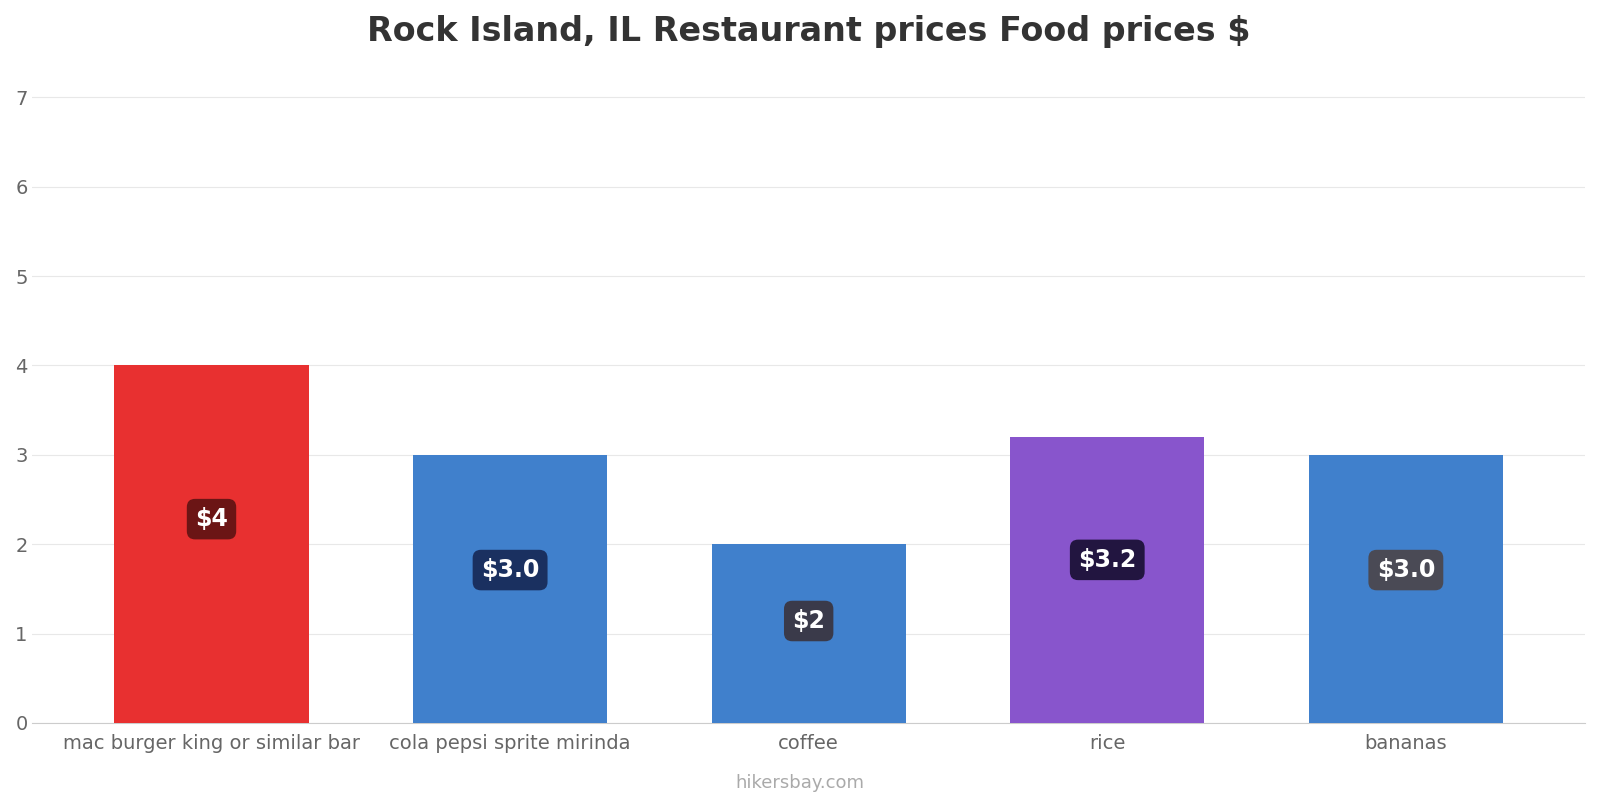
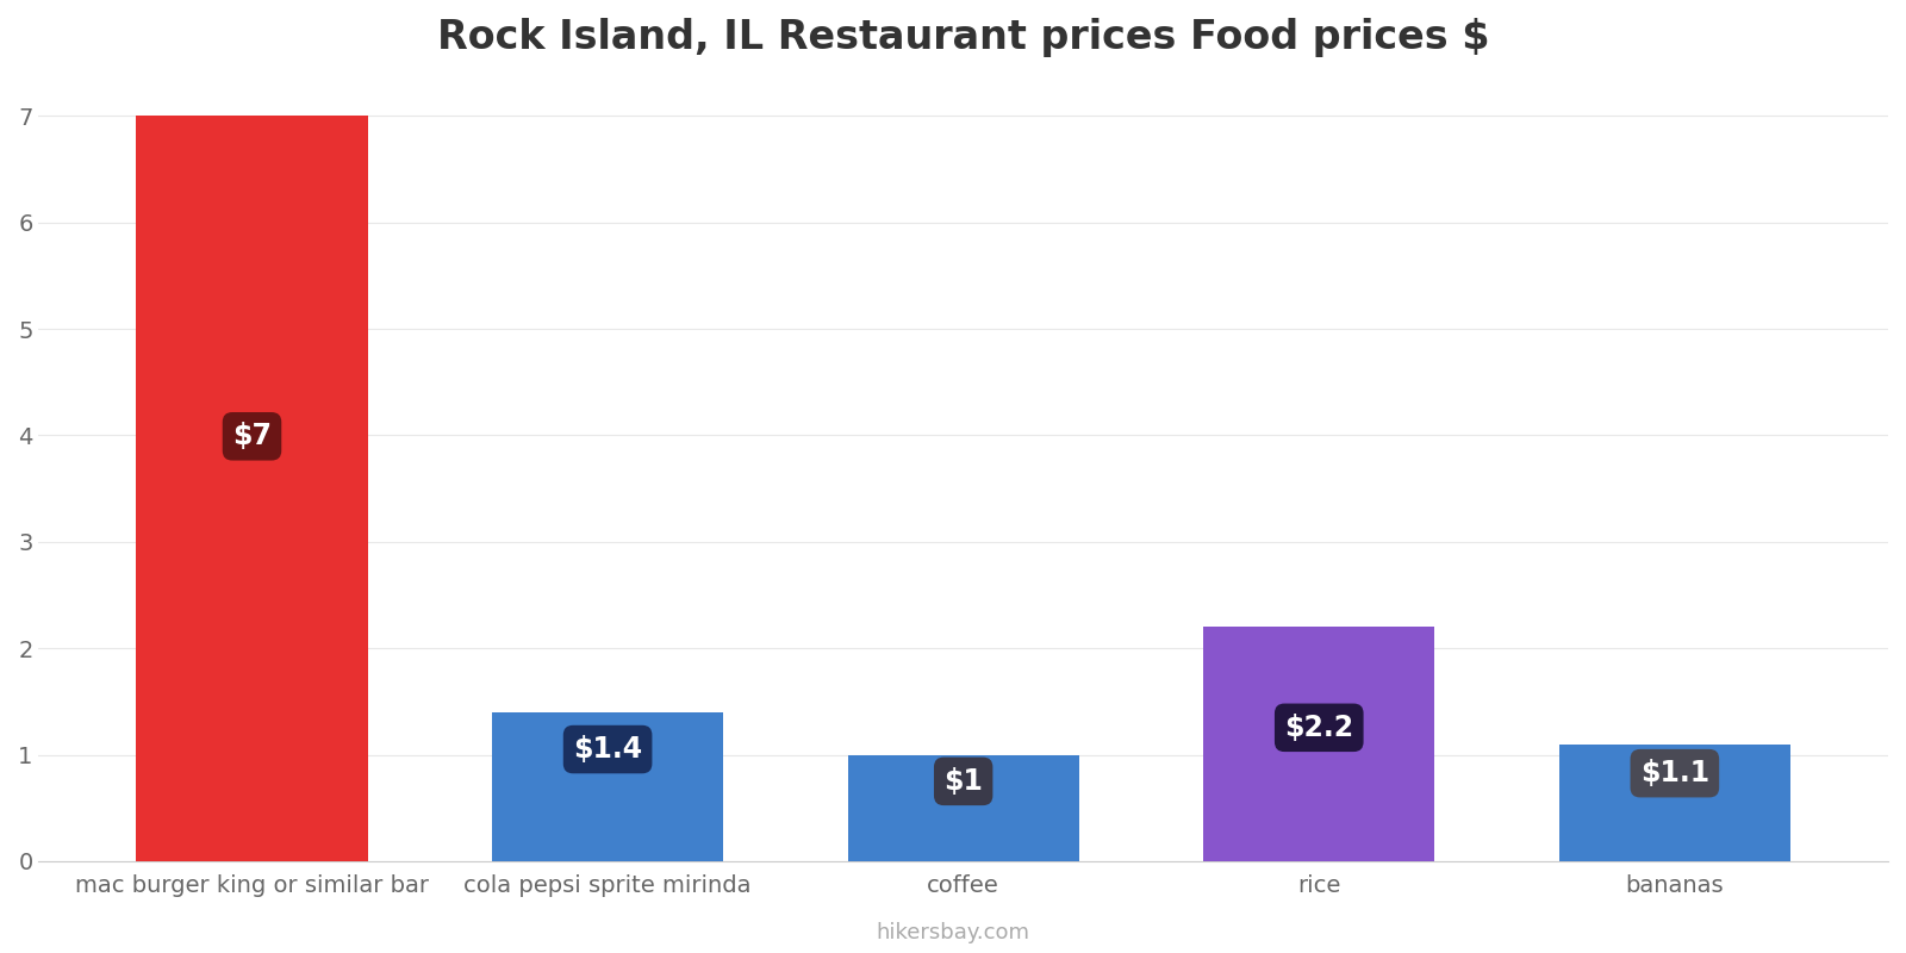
mac burger king or similar bar: $4 -> $7
cola pepsi sprite mirinda: $3.0 -> $1.4
coffee: $2 -> $1
rice: $3.2 -> $2.2
bananas: $3.0 -> $1.1
